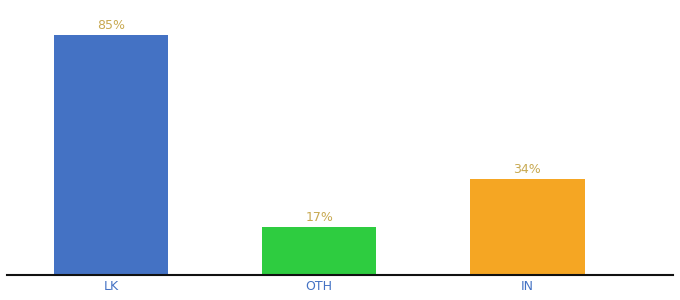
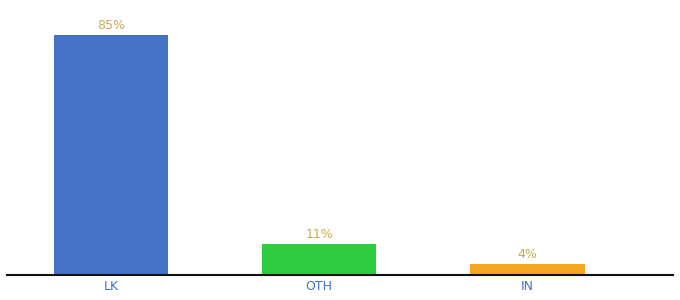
OTH: 17% -> 11%
IN: 34% -> 4%
